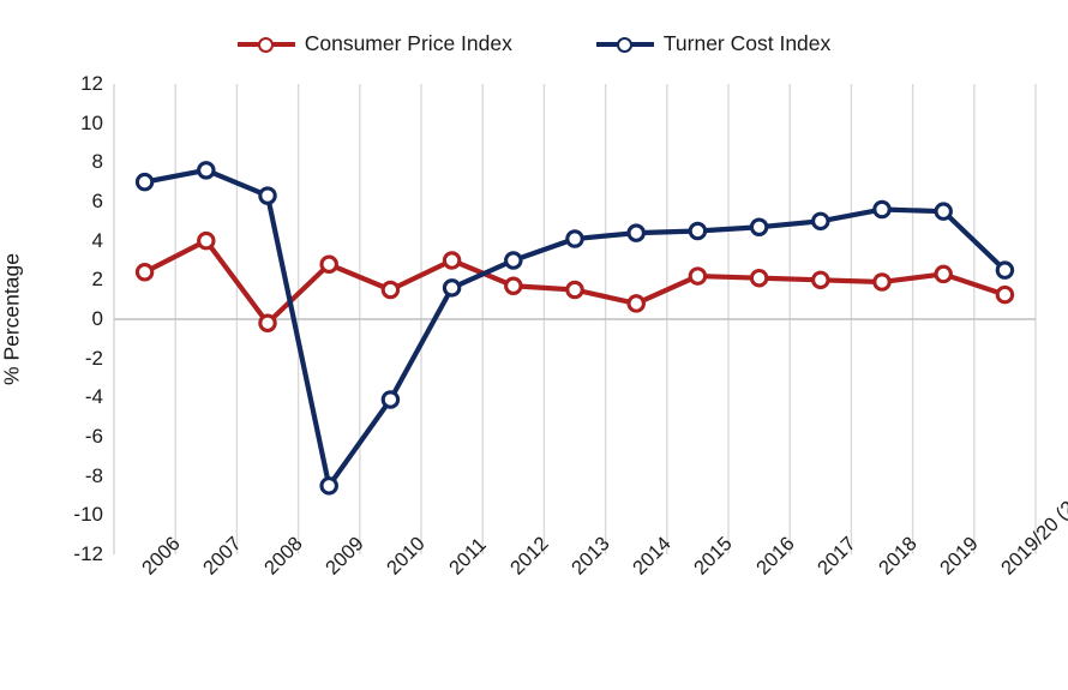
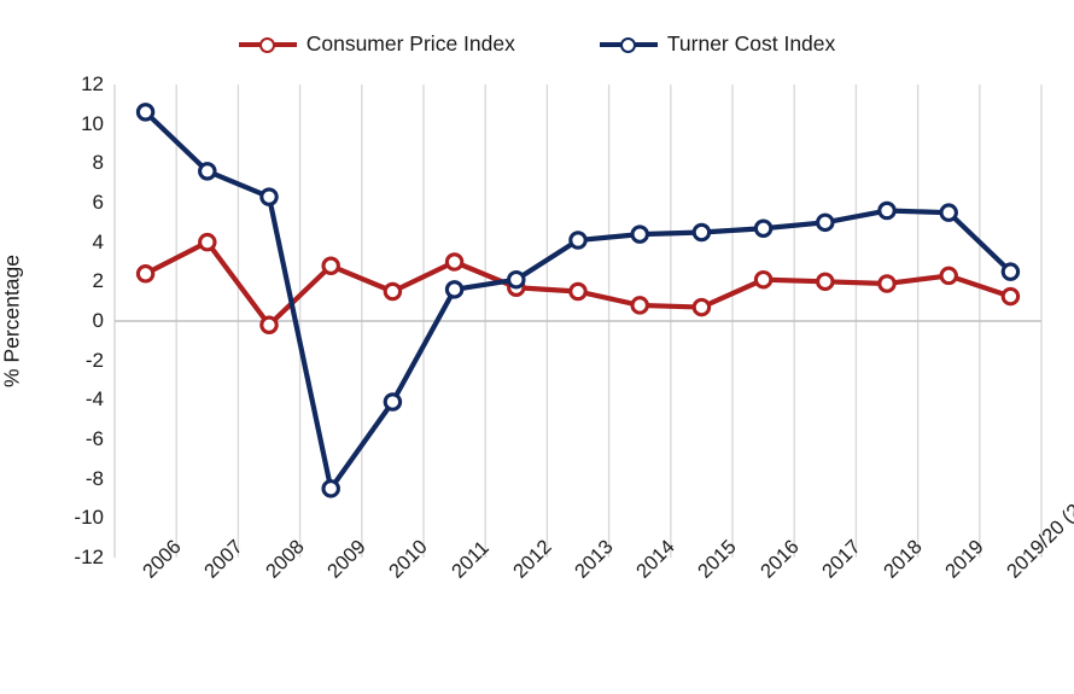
Turner Cost Index/2006: 7.0 -> 10.6
Turner Cost Index/2012: 3.0 -> 2.1
Consumer Price Index/2015: 2.2 -> 0.7
